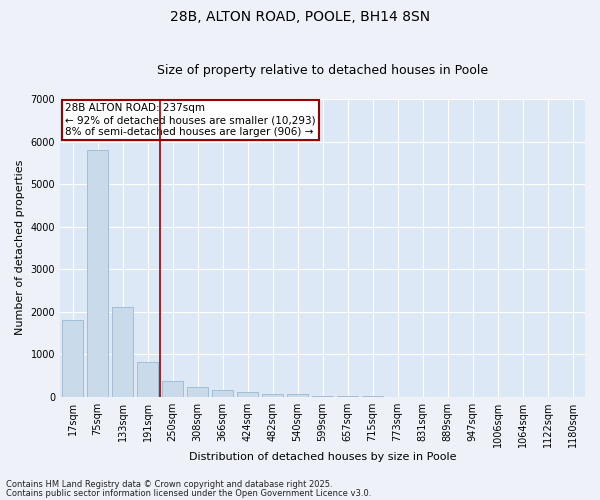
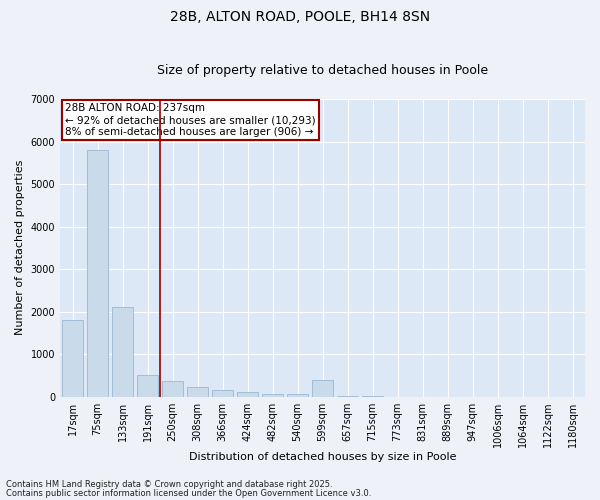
191sqm: 820 -> 500
599sqm: 0 -> 400
